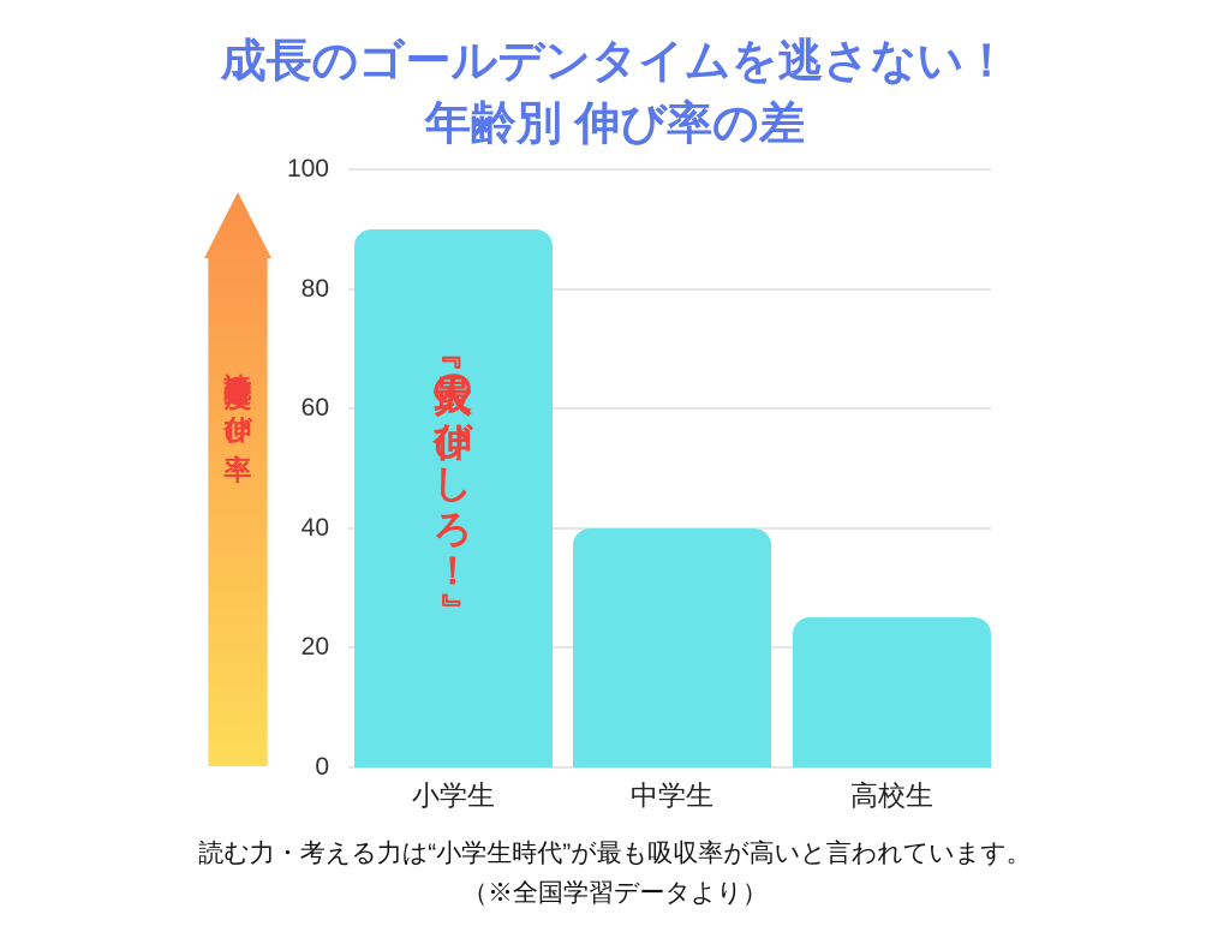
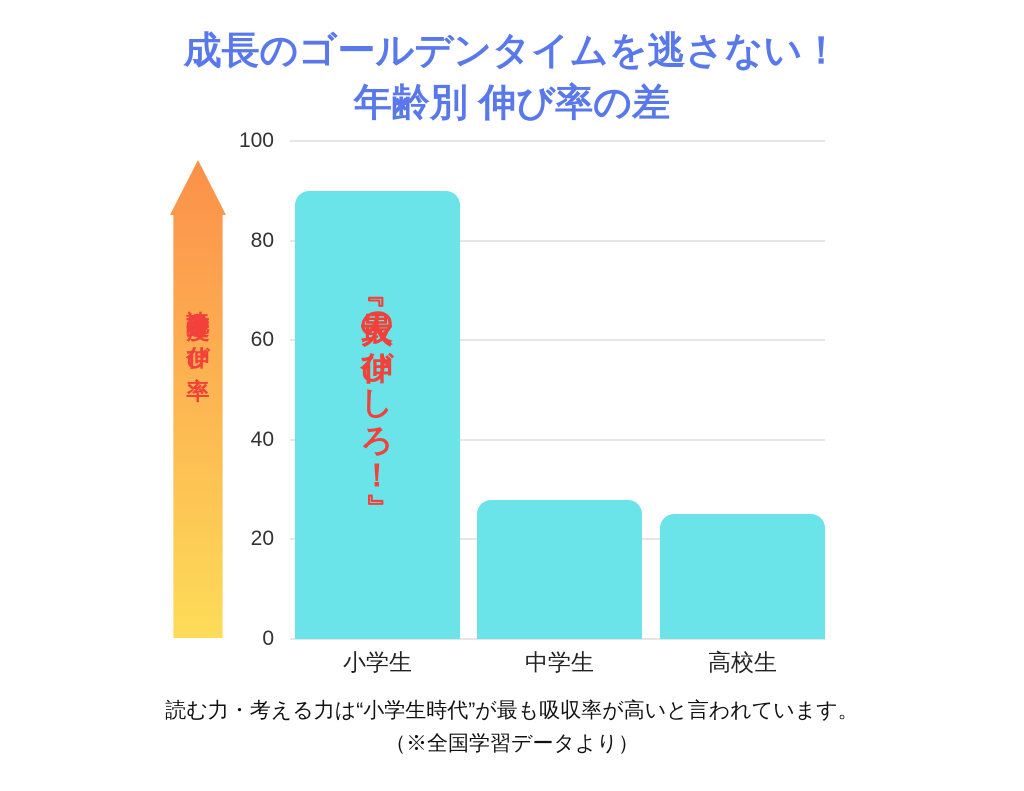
中学生: 40 -> 28
